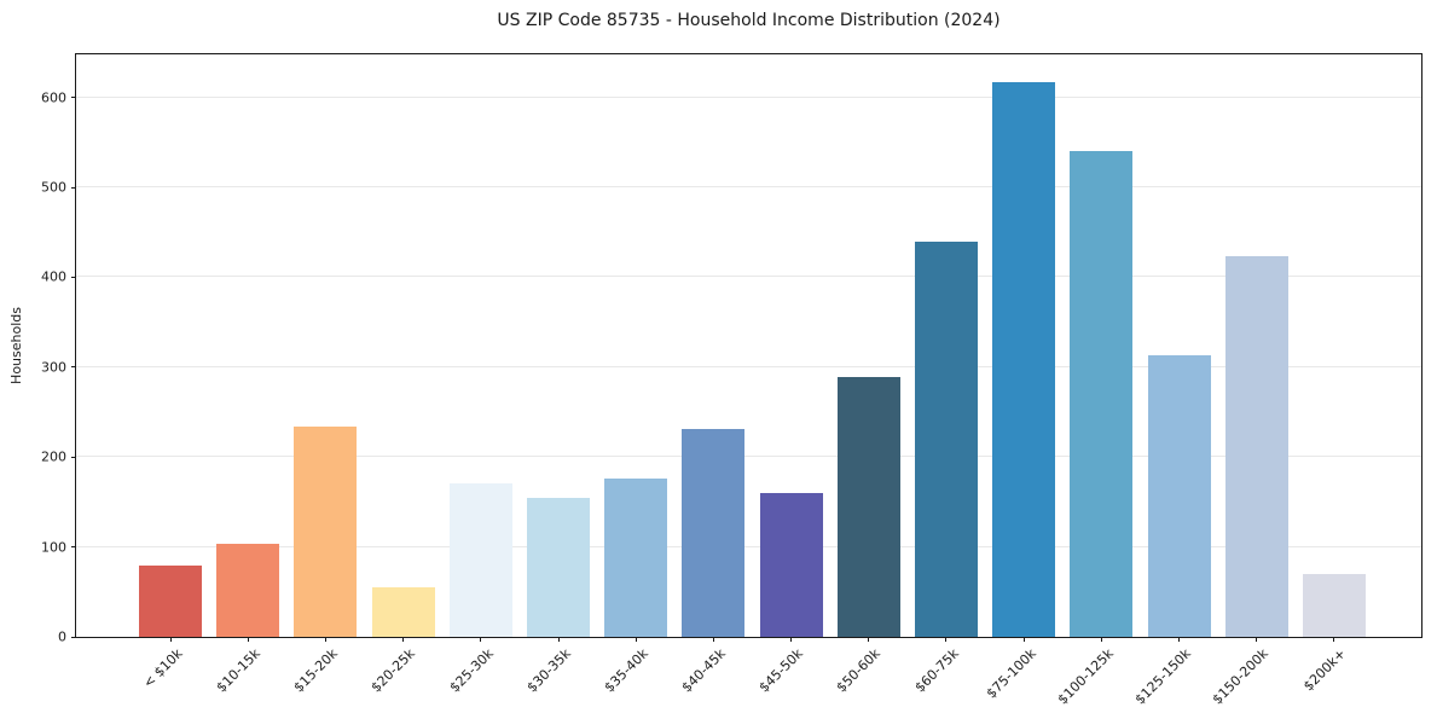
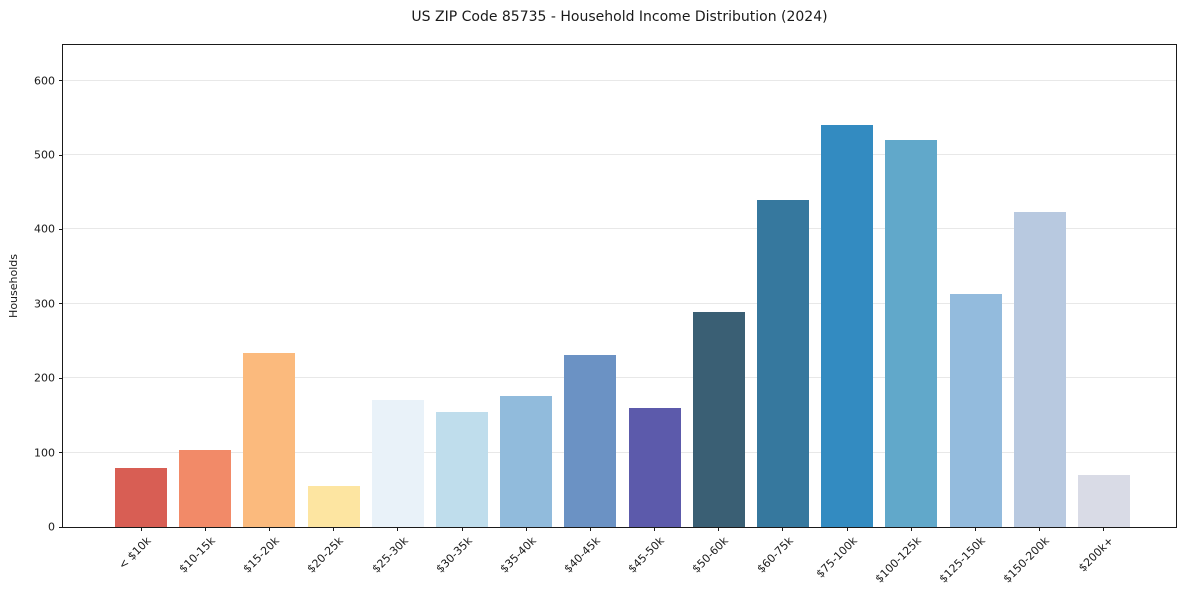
$75-100k: 620 -> 540
$100-125k: 540 -> 520
